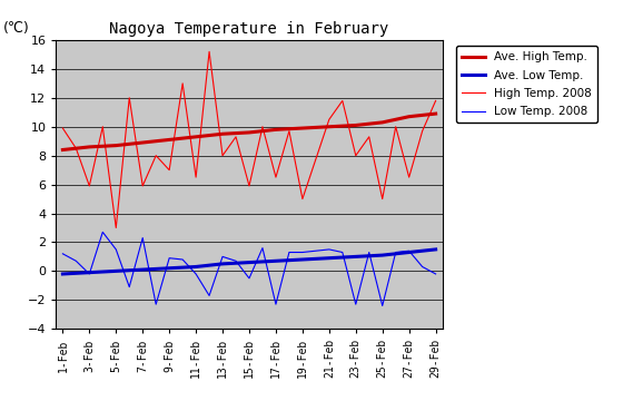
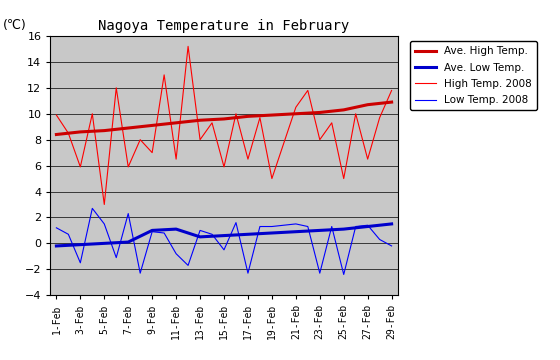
Low Temp. 2008/3-Feb: -0.2 -> -1.5
Ave. Low Temp./9-Feb: 0.2 -> 1.0
Ave. Low Temp./11-Feb: 0.3 -> 1.1
Low Temp. 2008/11-Feb: -0.2 -> -0.8
